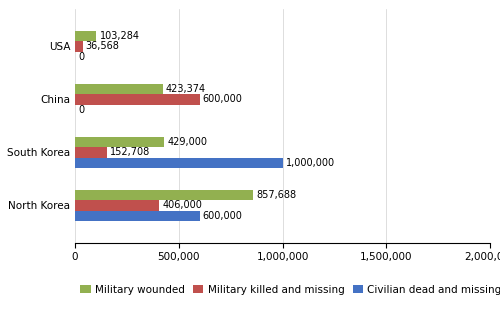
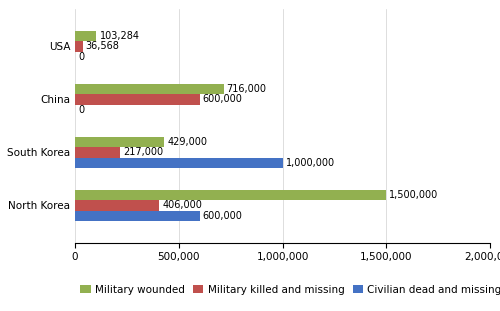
Military wounded/China: 423,374 -> 716,000
Military killed and missing/South Korea: 152,708 -> 217,000
Military wounded/North Korea: 857,688 -> 1,500,000
